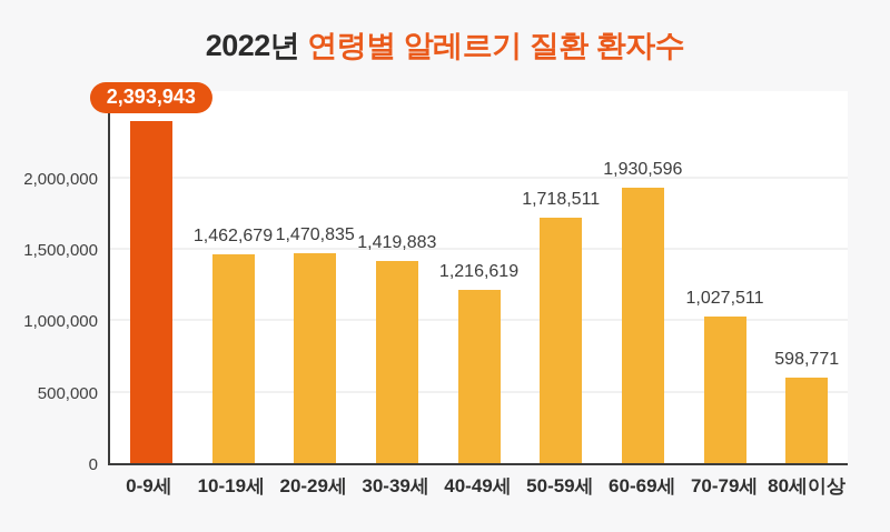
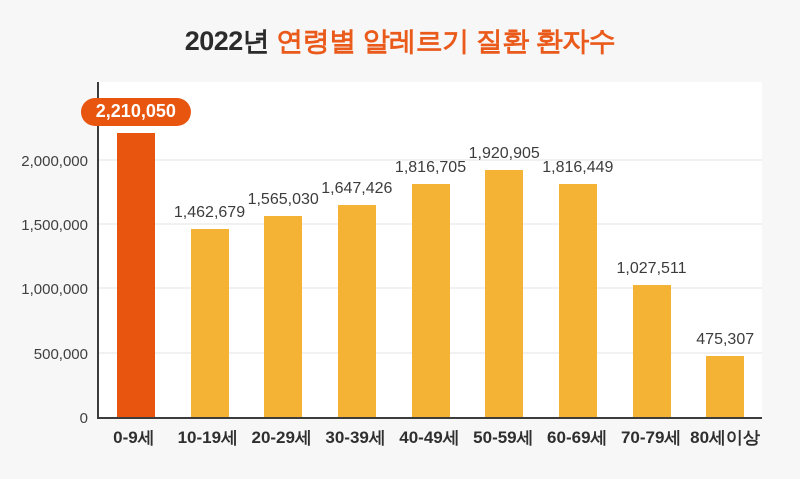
0-9세: 2,393,943 -> 2,210,050
20-29세: 1,470,835 -> 1,565,030
30-39세: 1,419,883 -> 1,647,426
40-49세: 1,216,619 -> 1,816,705
50-59세: 1,718,511 -> 1,920,905
60-69세: 1,930,596 -> 1,816,449
80세이상: 598,771 -> 475,307
